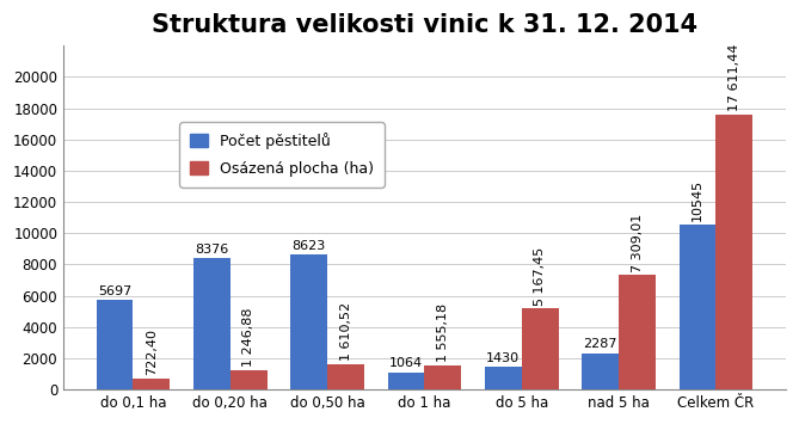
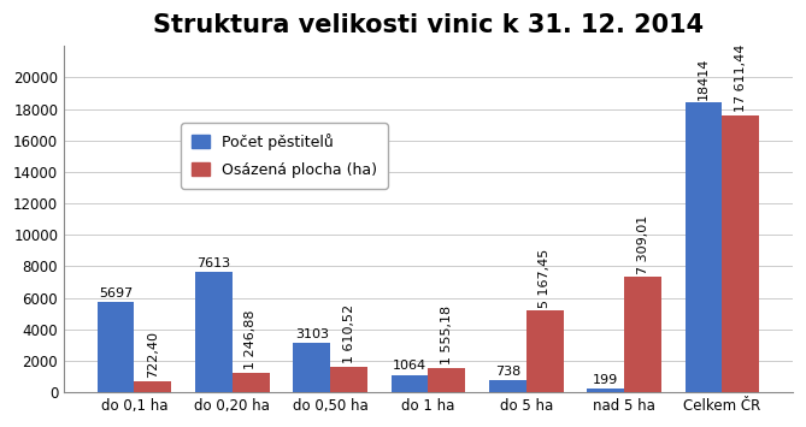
Počet pěstitelů/do 0,20 ha: 8376 -> 7613
Počet pěstitelů/do 0,50 ha: 8623 -> 3103
Počet pěstitelů/do 5 ha: 1430 -> 738
Počet pěstitelů/nad 5 ha: 2287 -> 199
Počet pěstitelů/Celkem ČR: 10545 -> 18414
